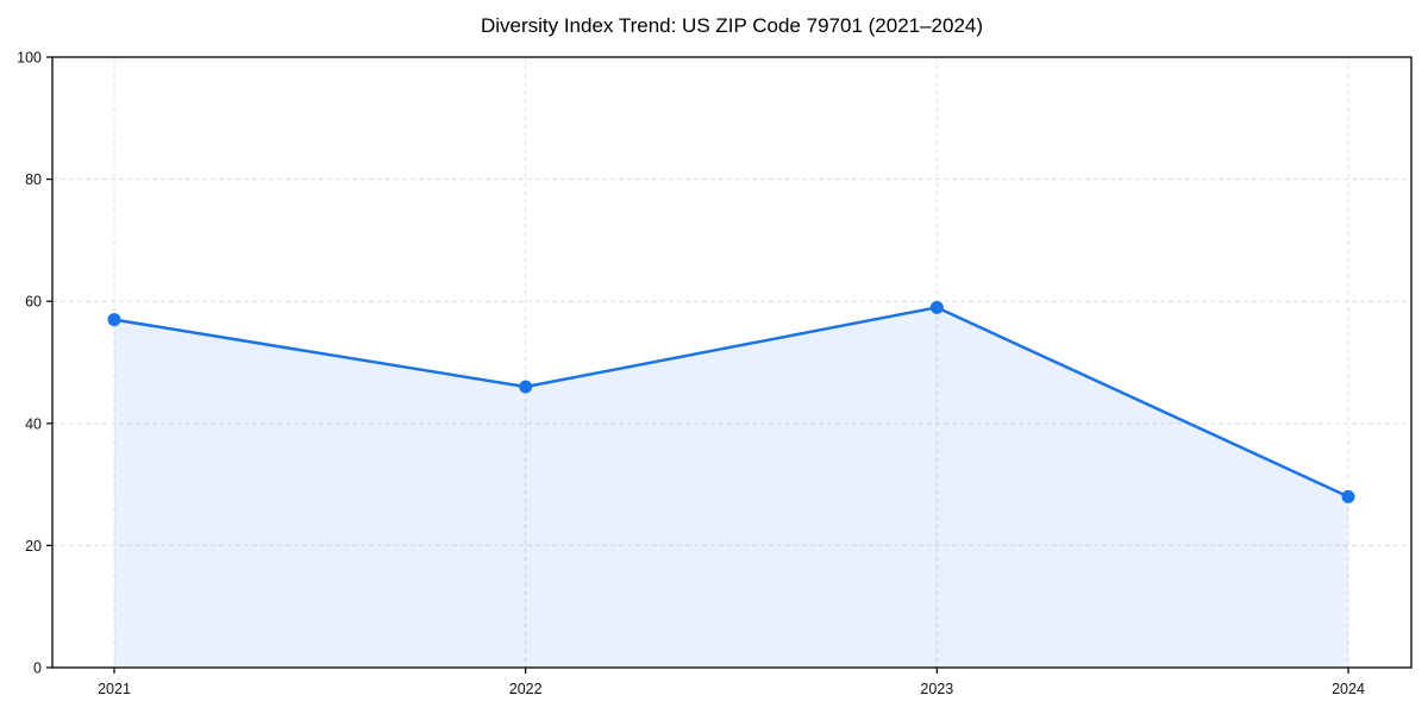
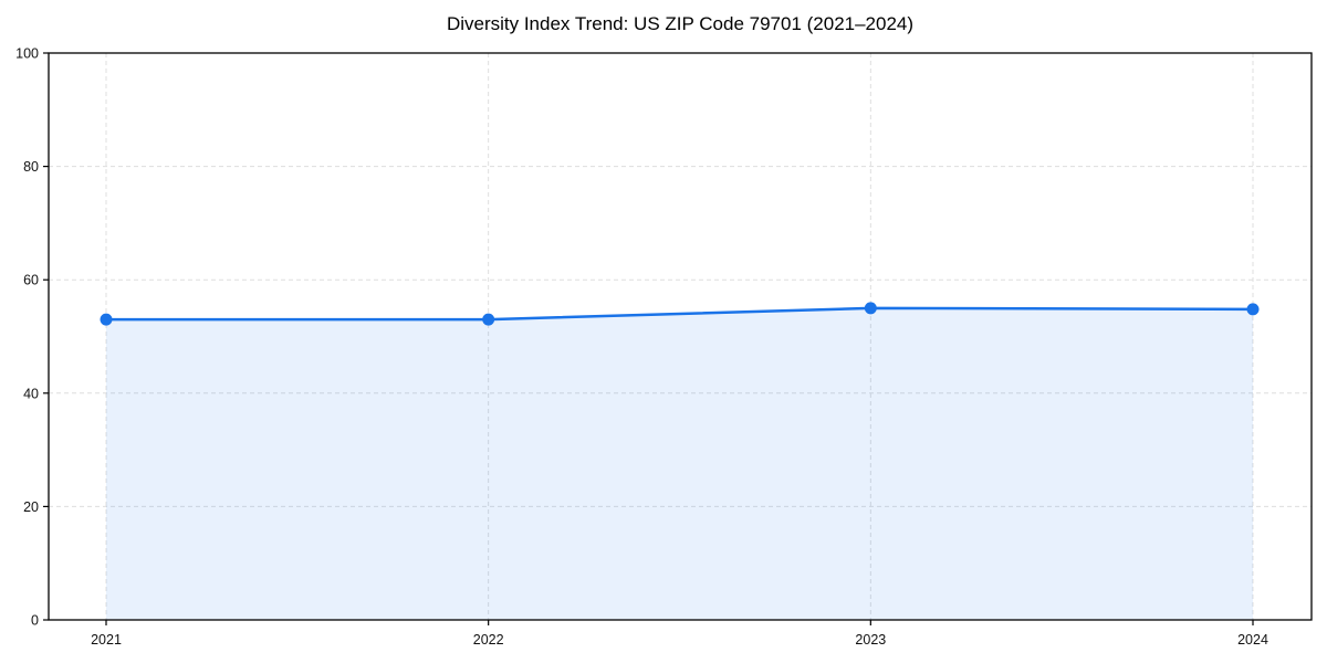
2021: 57 -> 53
2022: 46 -> 53
2023: 59 -> 55
2024: 28 -> 55
